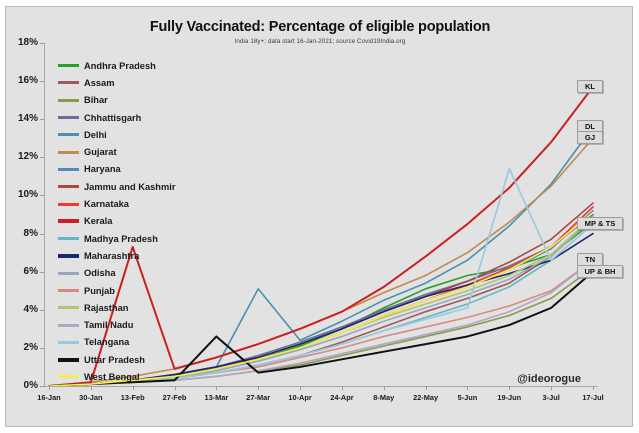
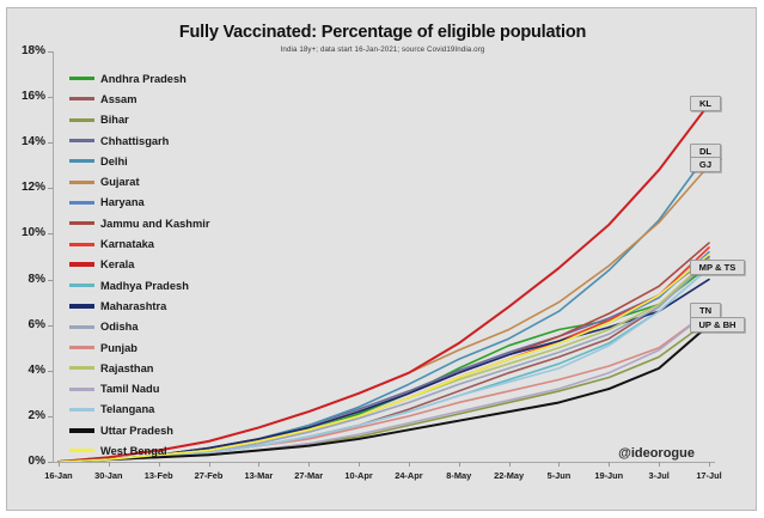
Kerala/13-Feb: 7.3% -> 0.5%
Uttar Pradesh/13-Mar: 2.6% -> 0.5%
Delhi/27-Mar: 5.1% -> 1.6%
Telangana/19-Jun: 11.4% -> 5.1%
